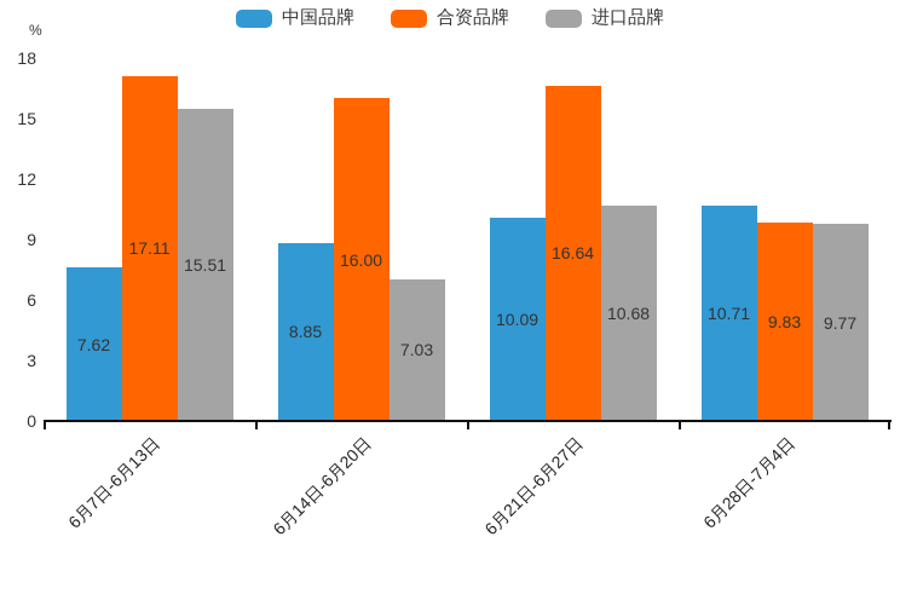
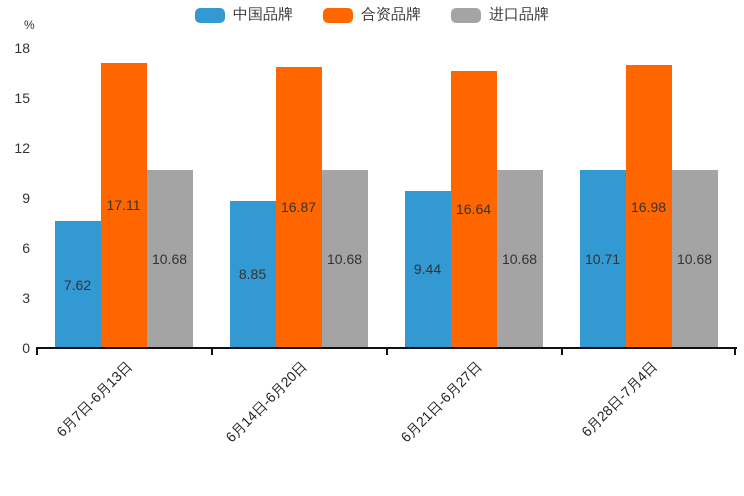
进口品牌/6月7日-6月13日: 15.51 -> 10.68
合资品牌/6月14日-6月20日: 16.00 -> 16.87
进口品牌/6月14日-6月20日: 7.03 -> 10.68
中国品牌/6月21日-6月27日: 10.09 -> 9.44
合资品牌/6月28日-7月4日: 9.83 -> 16.98
进口品牌/6月28日-7月4日: 9.77 -> 10.68
